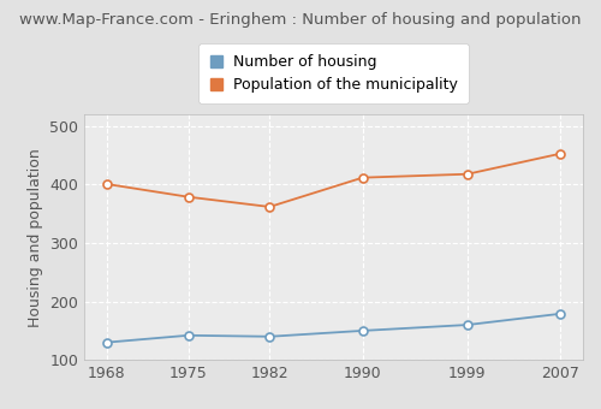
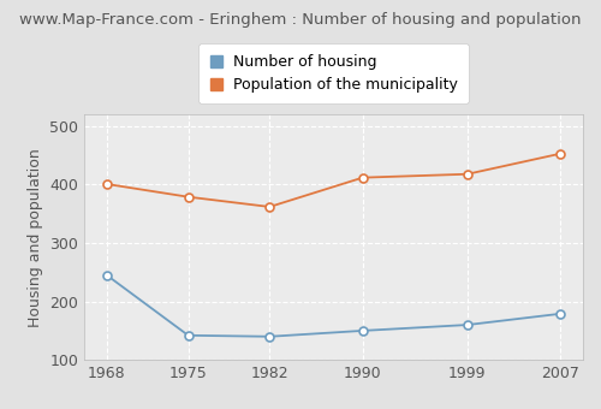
Number of housing/1968: 130 -> 245
